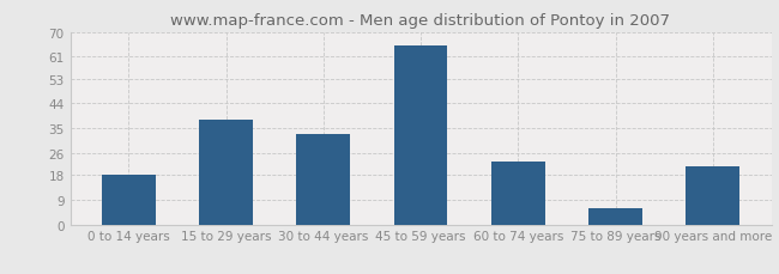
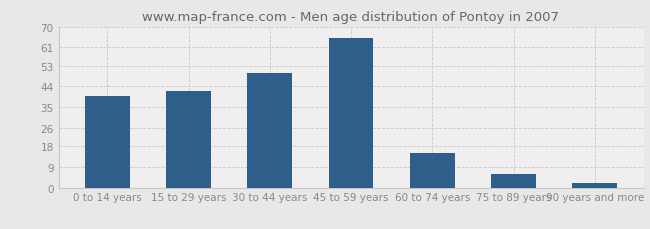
0 to 14 years: 18 -> 40
15 to 29 years: 38 -> 42
30 to 44 years: 33 -> 50
60 to 74 years: 23 -> 15
90 years and more: 21 -> 2
